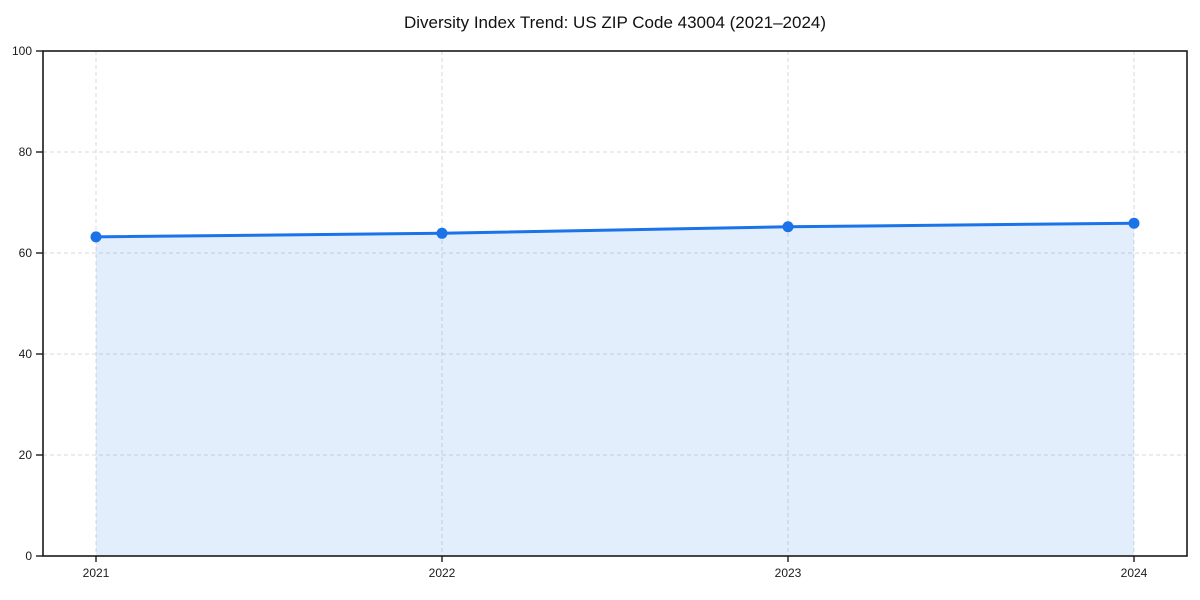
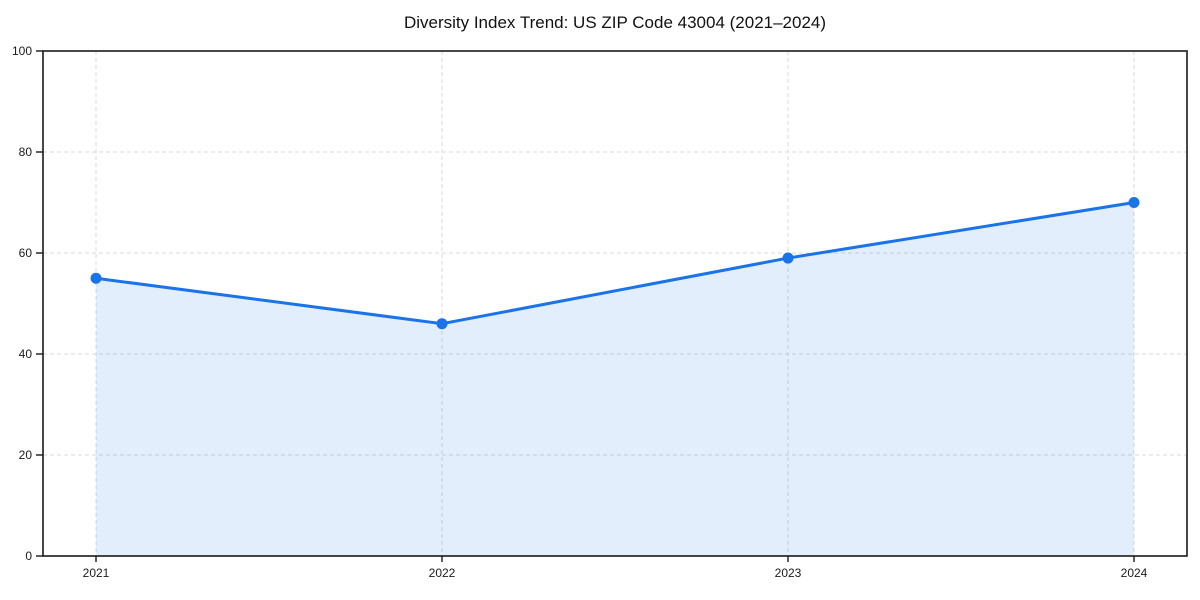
2021: 63 -> 55
2022: 64 -> 46
2023: 65 -> 59
2024: 66 -> 70
